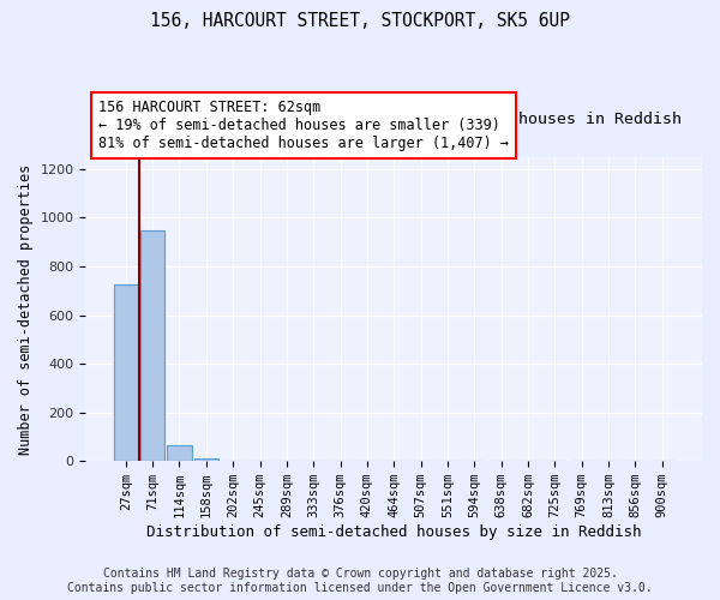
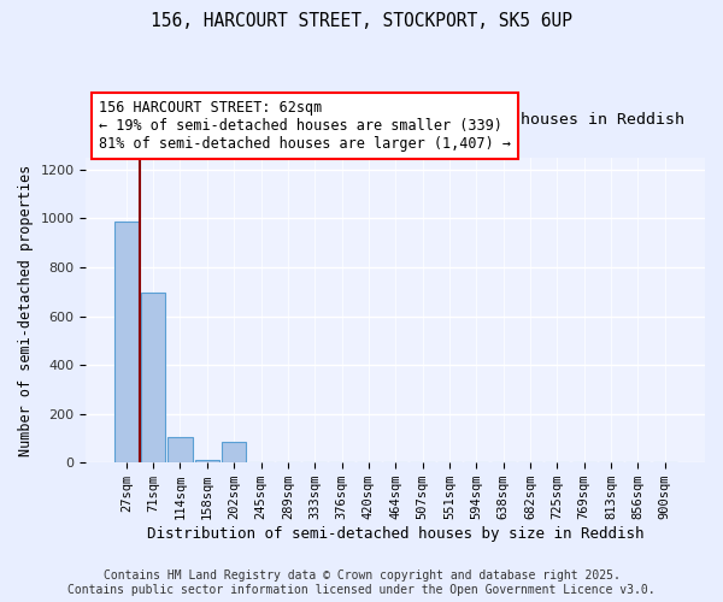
27sqm: 725 -> 985
71sqm: 950 -> 695
114sqm: 65 -> 105
202sqm: 2 -> 85
